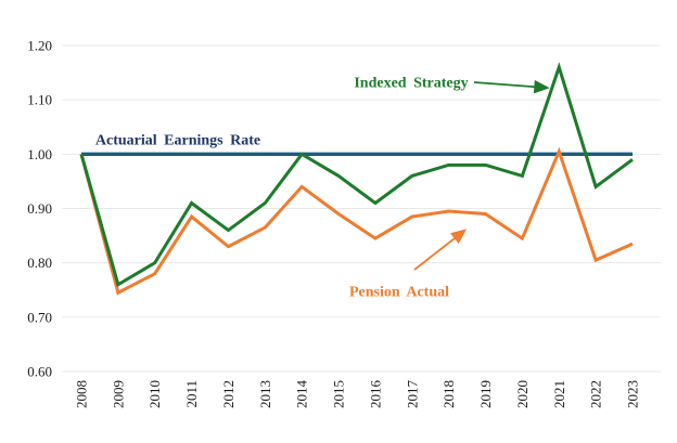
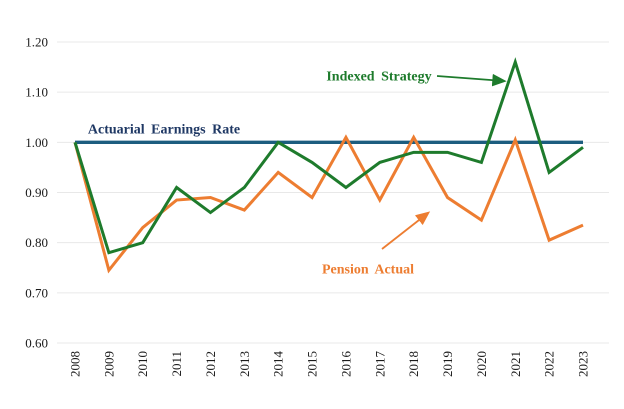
Indexed Strategy/2009: 0.76 -> 0.78
Pension Actual/2010: 0.78 -> 0.83
Pension Actual/2012: 0.83 -> 0.89
Pension Actual/2016: 0.84 -> 1.01
Pension Actual/2018: 0.90 -> 1.01
